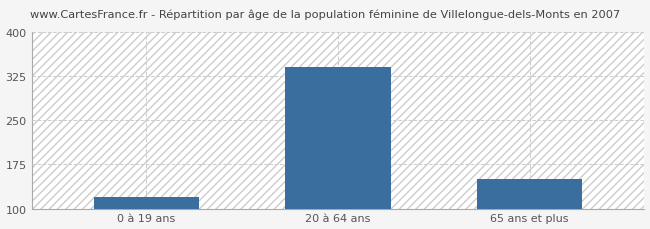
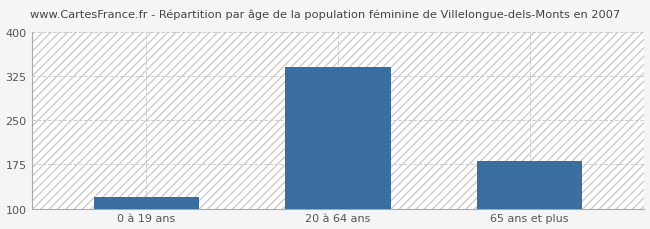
65 ans et plus: 150 -> 180
